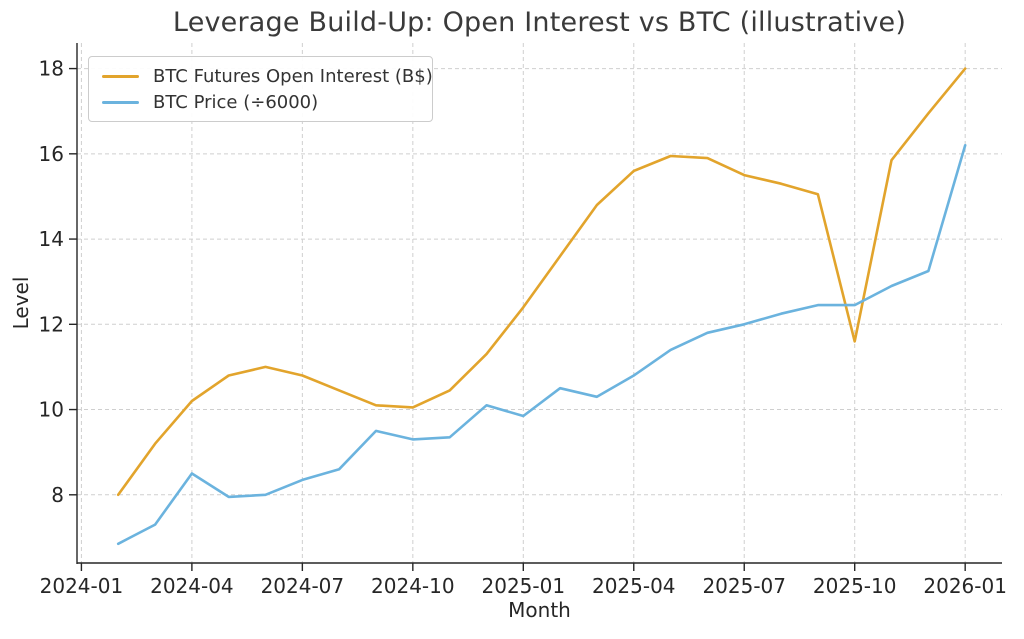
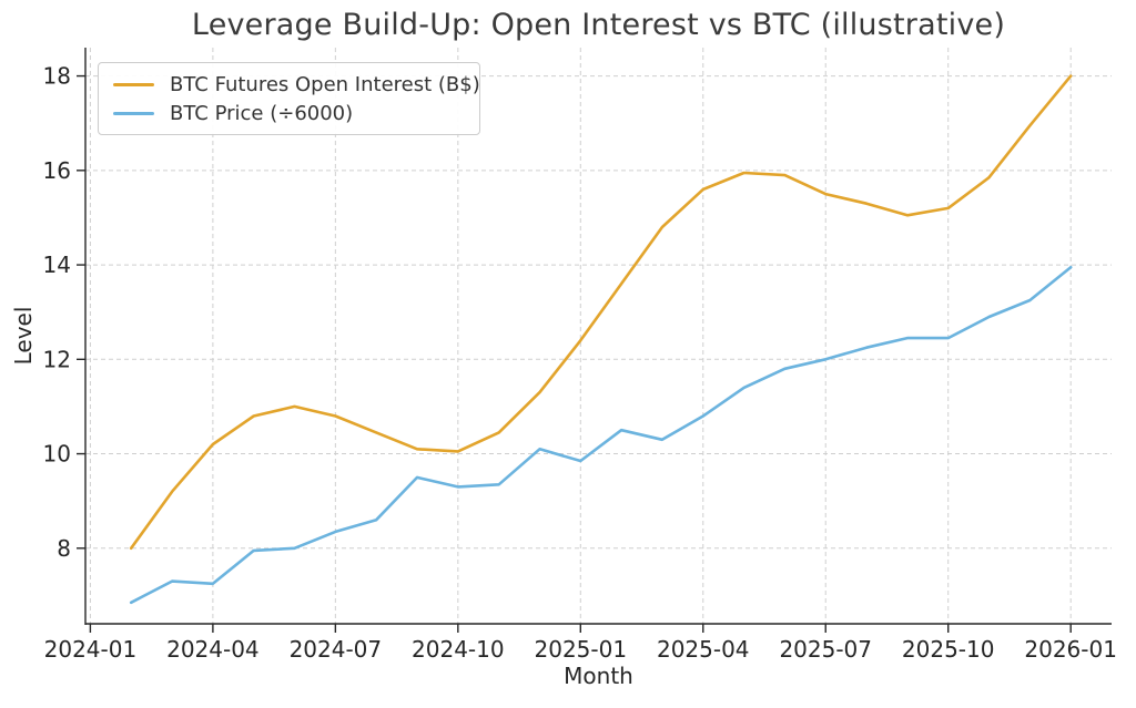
BTC Price (÷6000)/2024-04: 8.5 -> 7.2
BTC Futures Open Interest (B$)/2025-10: 11.6 -> 15.2
BTC Price (÷6000)/2026-01: 16.2 -> 13.9
